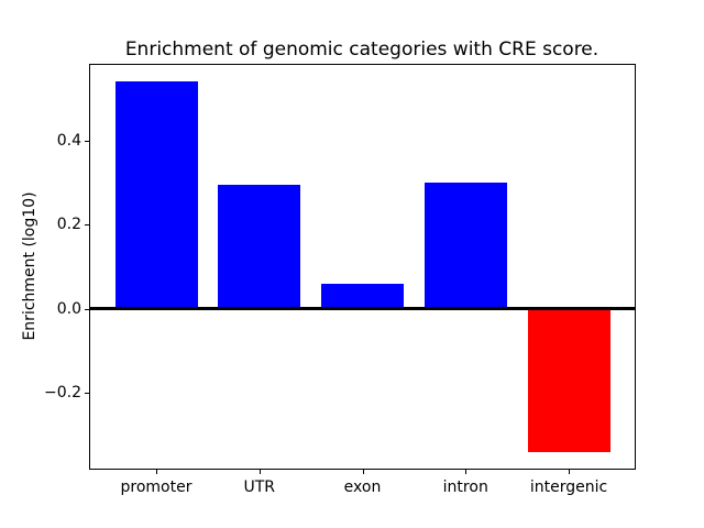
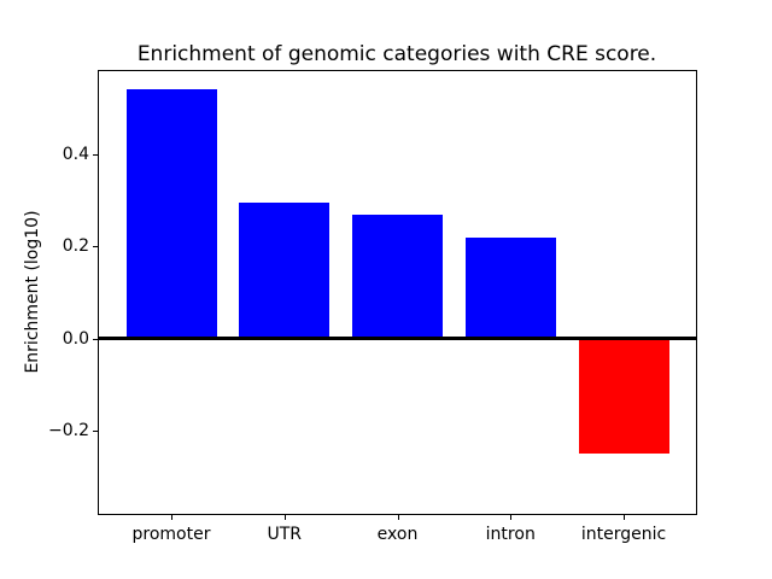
exon: 0.06 -> 0.27
intron: 0.30 -> 0.22
intergenic: -0.34 -> -0.25
